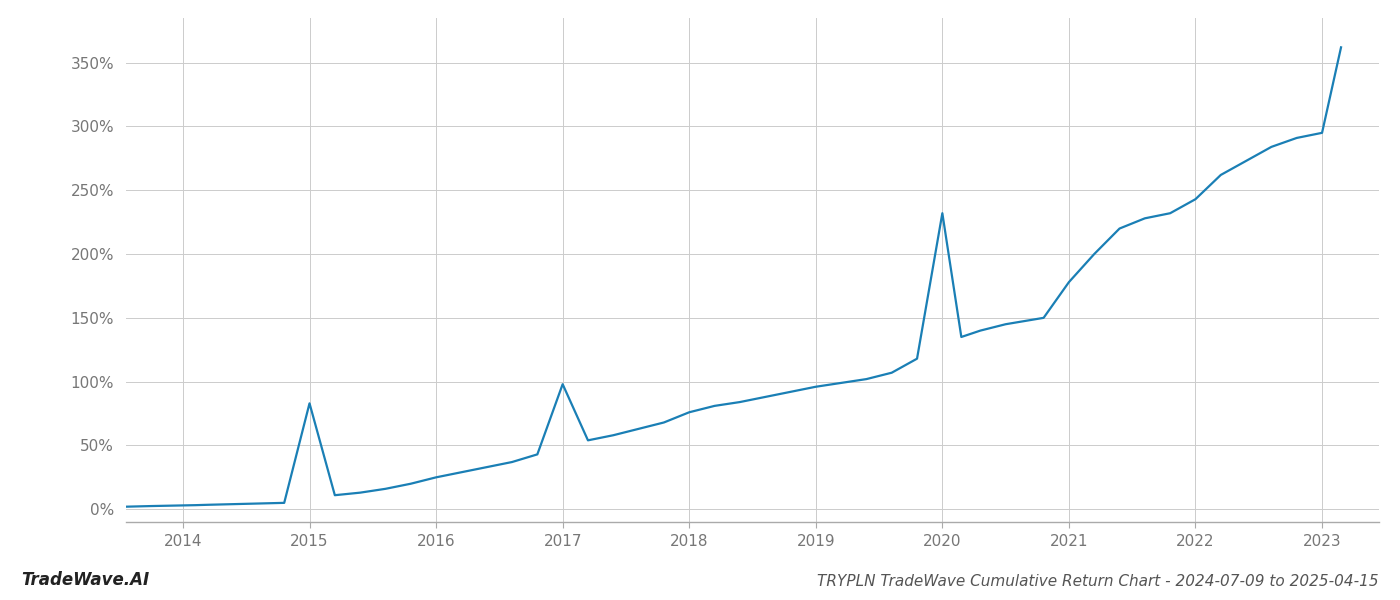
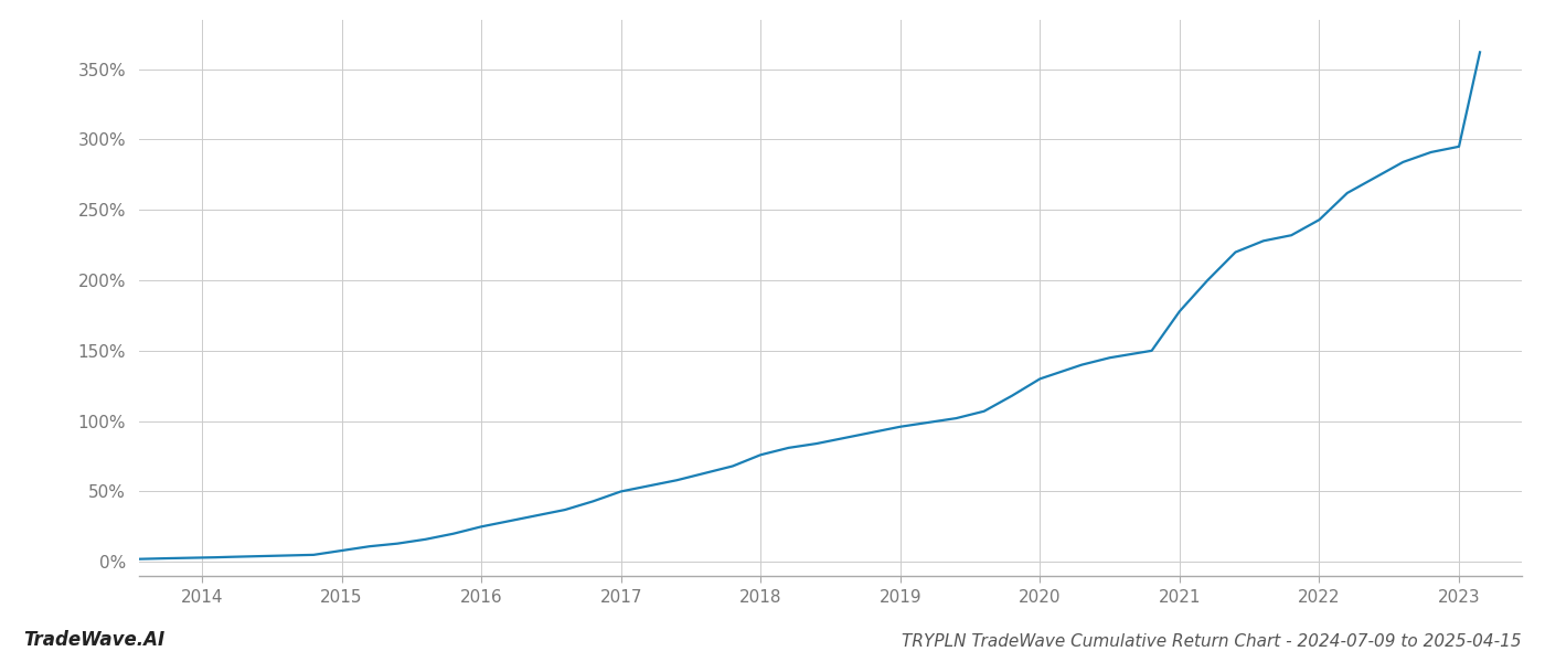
2015: 83% -> 8%
2017: 98% -> 50%
2020: 232% -> 130%
